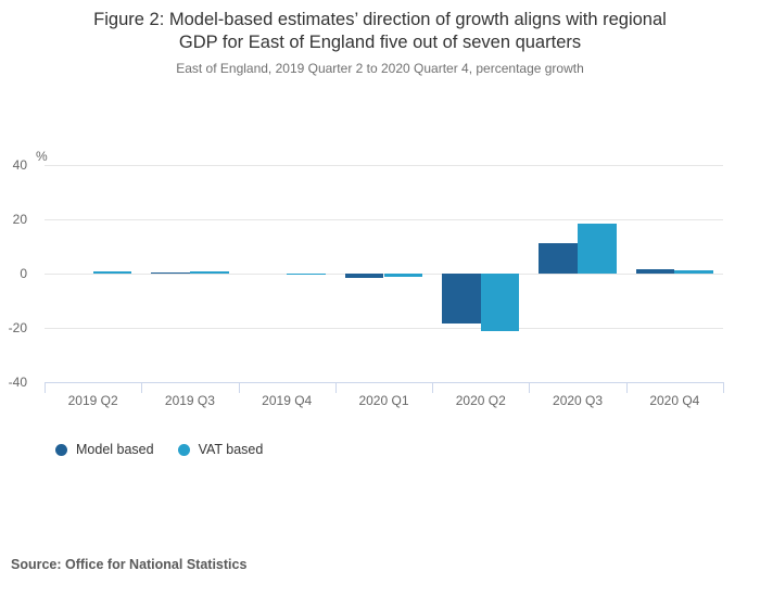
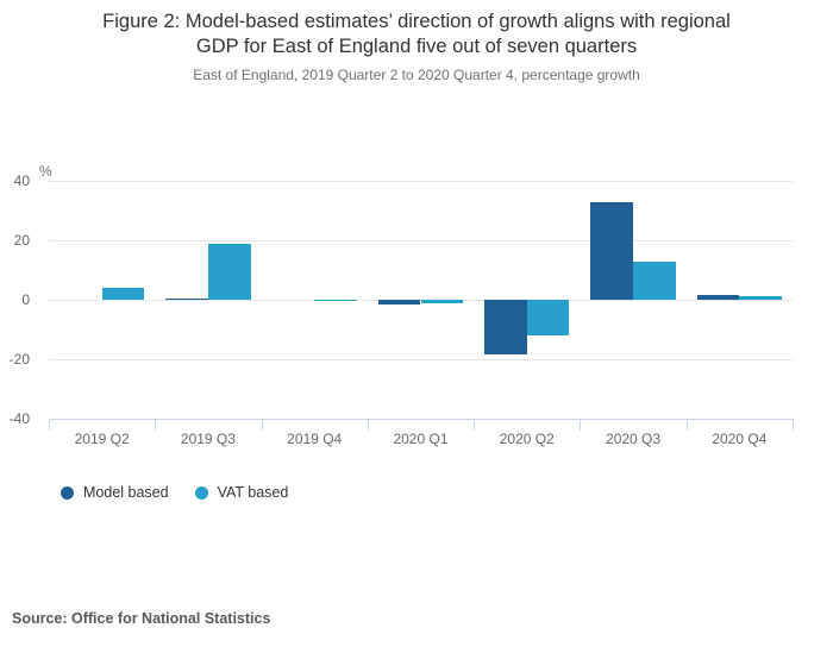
VAT based/2019 Q2: 1 -> 4
VAT based/2019 Q3: 1 -> 19
VAT based/2020 Q2: -21 -> -12
Model based/2020 Q3: 11 -> 33
VAT based/2020 Q3: 18 -> 13
